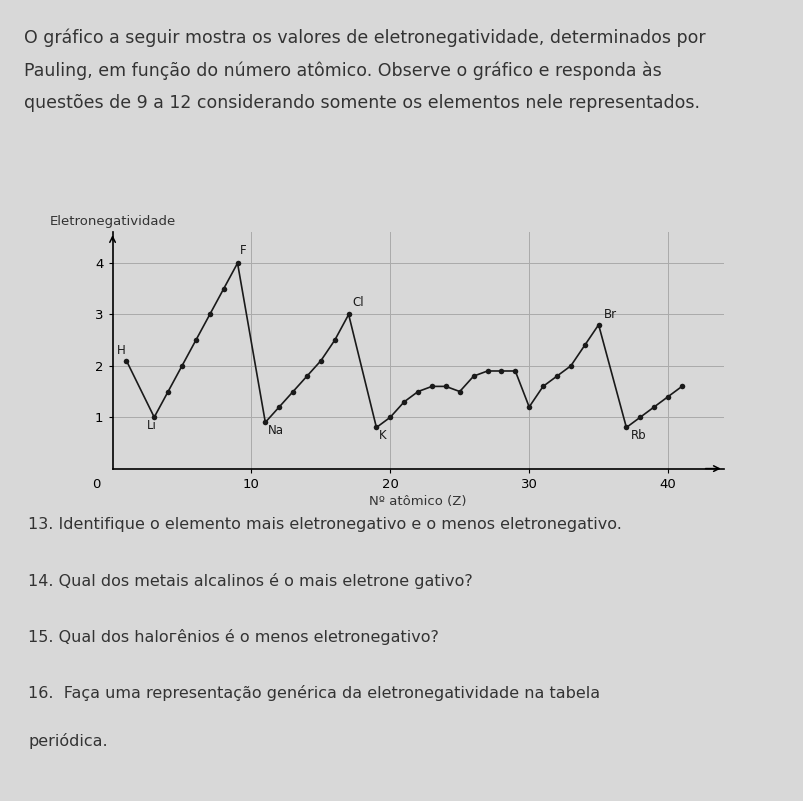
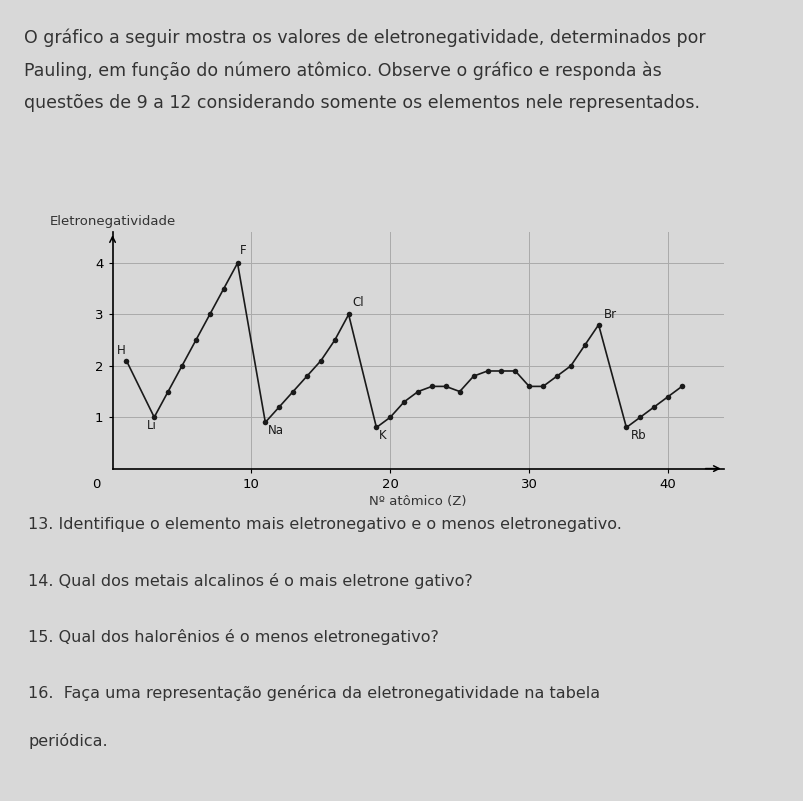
30: 1.2 -> 1.6
